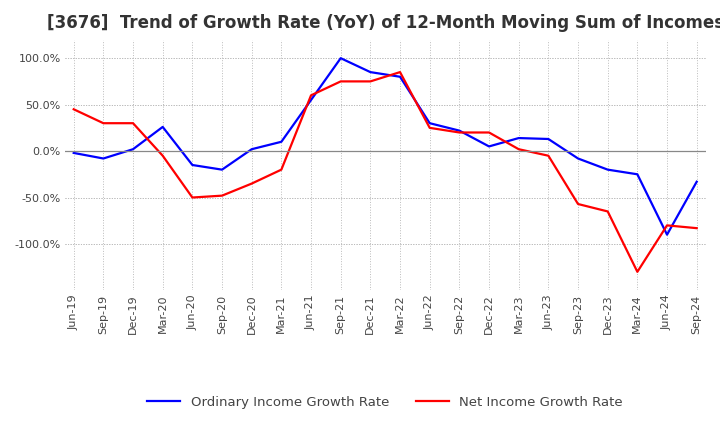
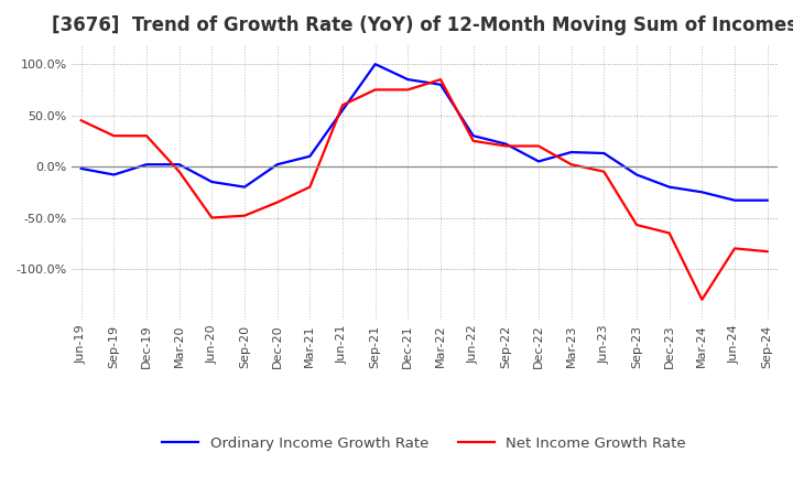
Ordinary Income Growth Rate/Mar-20: 26% -> 2%
Ordinary Income Growth Rate/Jun-24: -90% -> -33%
